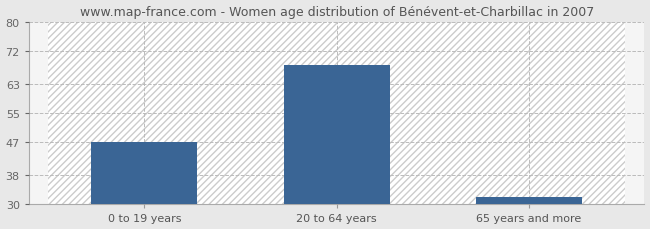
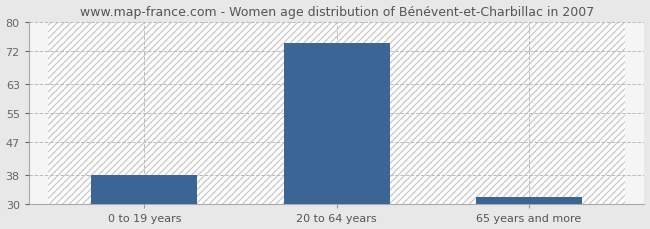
0 to 19 years: 47 -> 38
20 to 64 years: 68 -> 74
